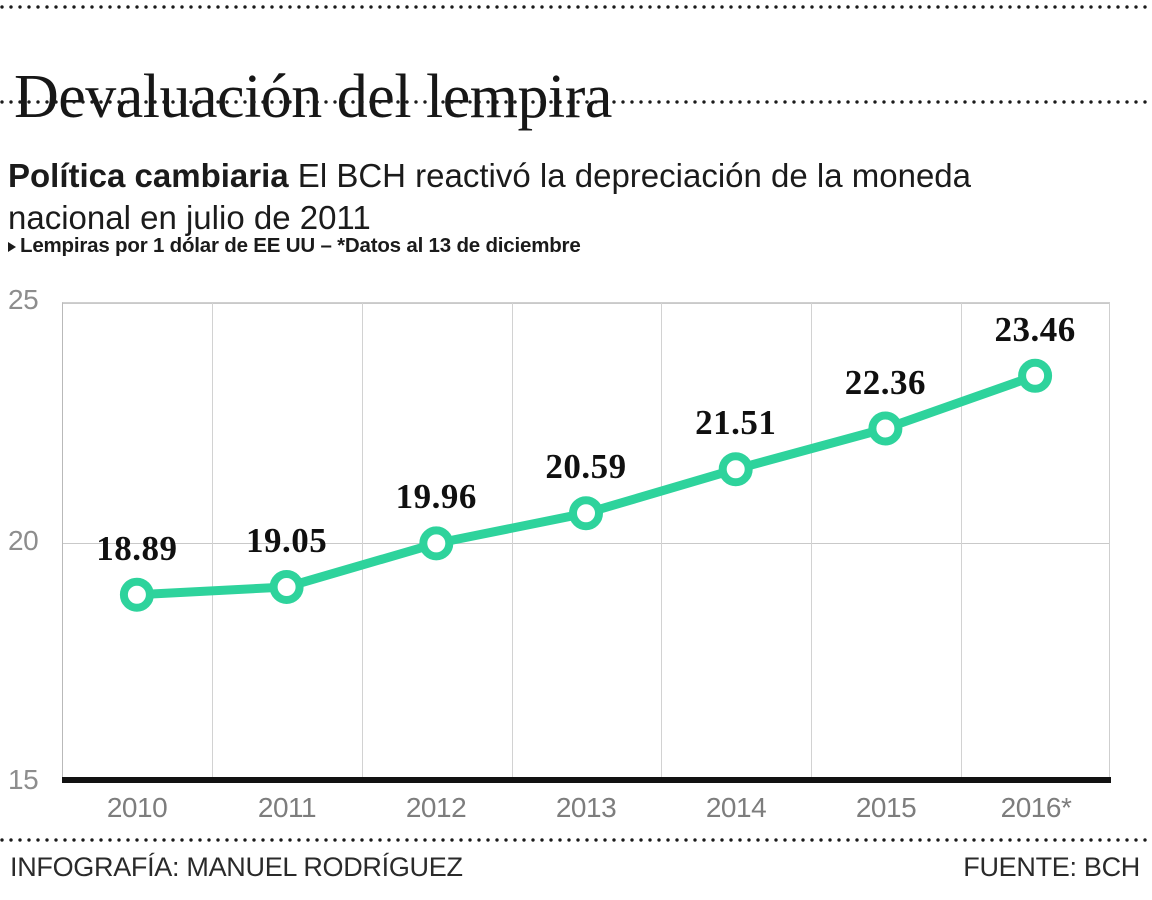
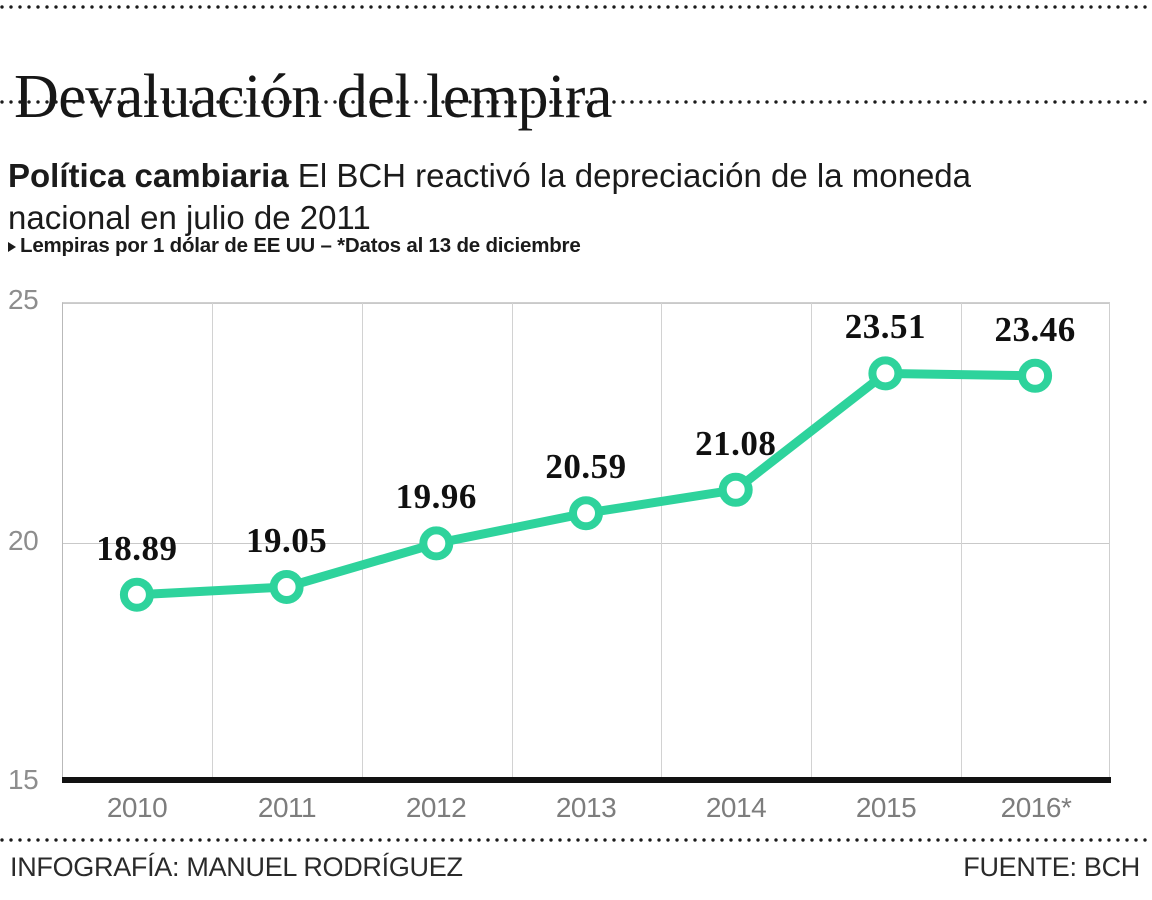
2014: 21.51 -> 21.08
2015: 22.36 -> 23.51
